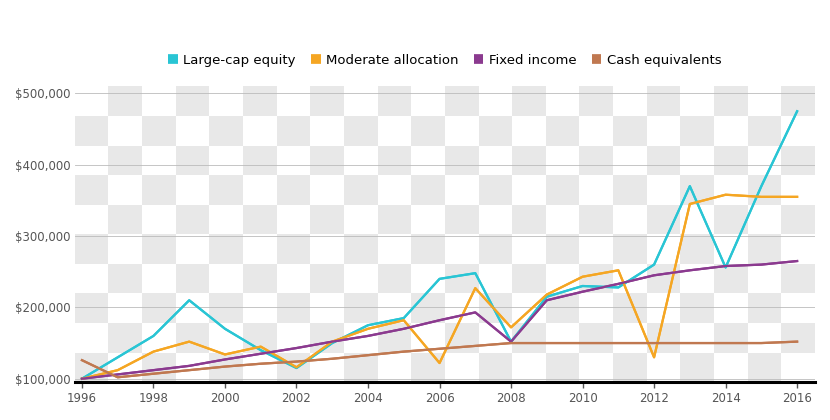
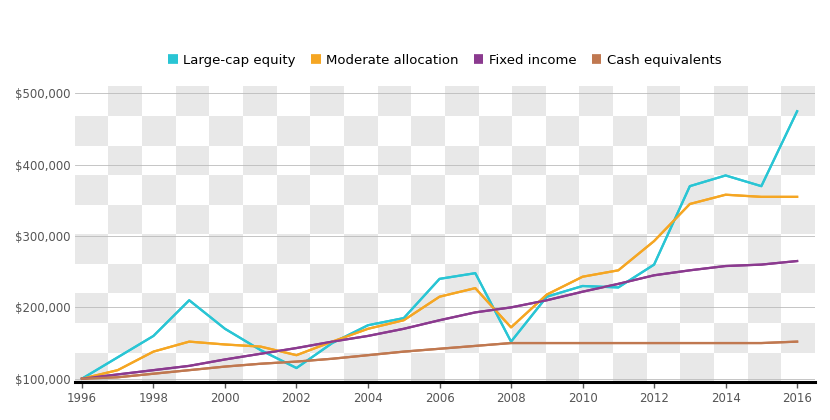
Cash equivalents/1996: $126,000 -> $100,000
Moderate allocation/2000: $134,000 -> $148,000
Moderate allocation/2002: $116,000 -> $133,000
Moderate allocation/2006: $122,000 -> $215,000
Fixed income/2008: $152,000 -> $200,000
Moderate allocation/2012: $130,000 -> $293,000
Large-cap equity/2014: $256,000 -> $385,000
